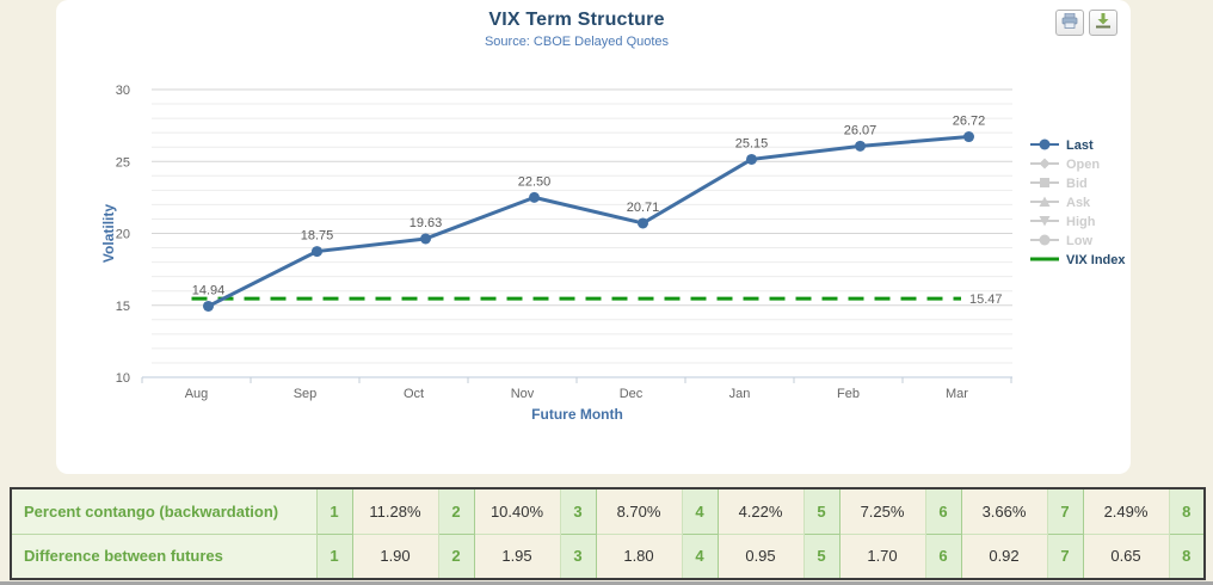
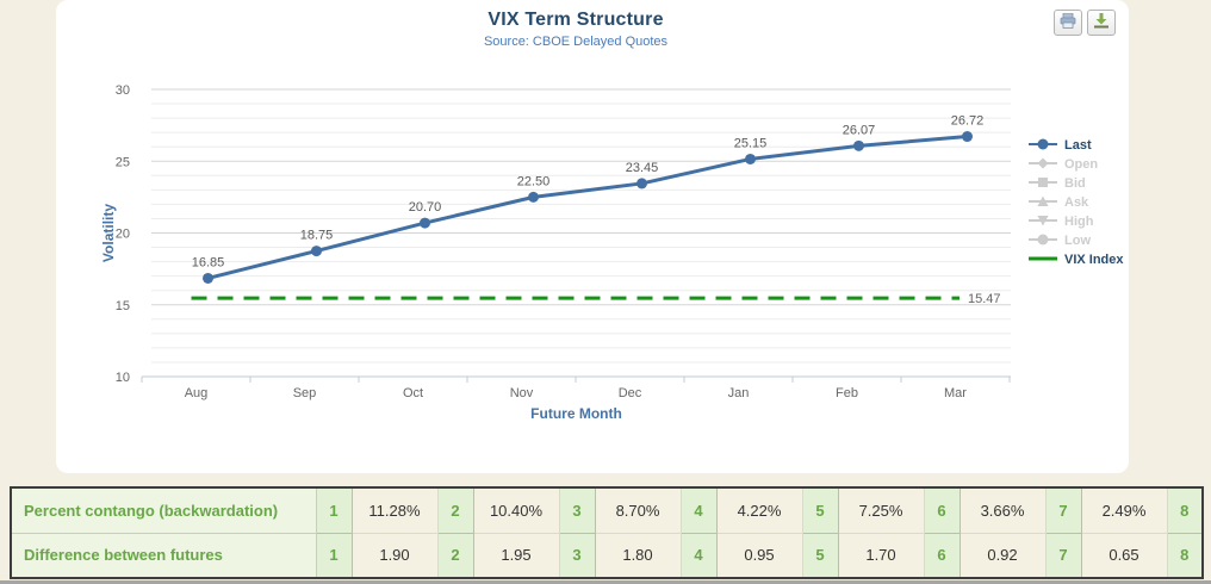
Aug: 14.94 -> 16.85
Oct: 19.63 -> 20.70
Dec: 20.71 -> 23.45
